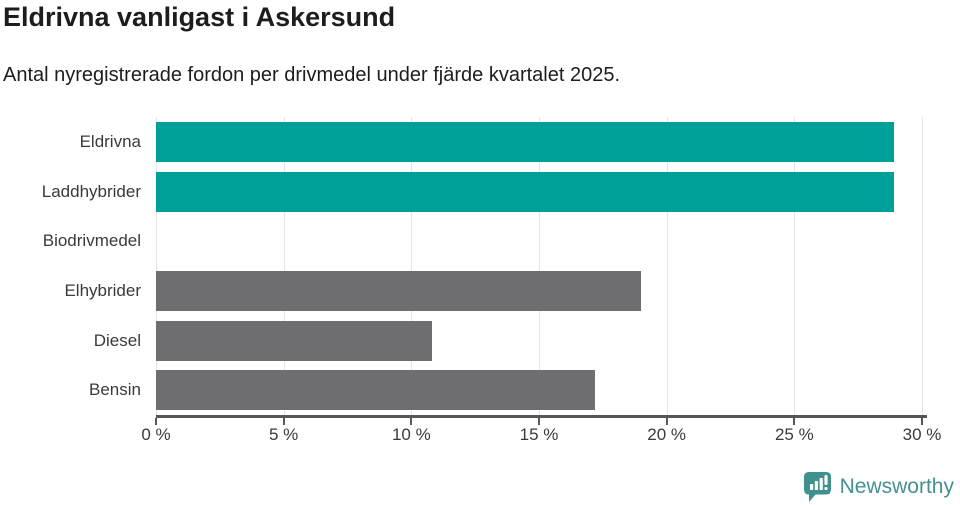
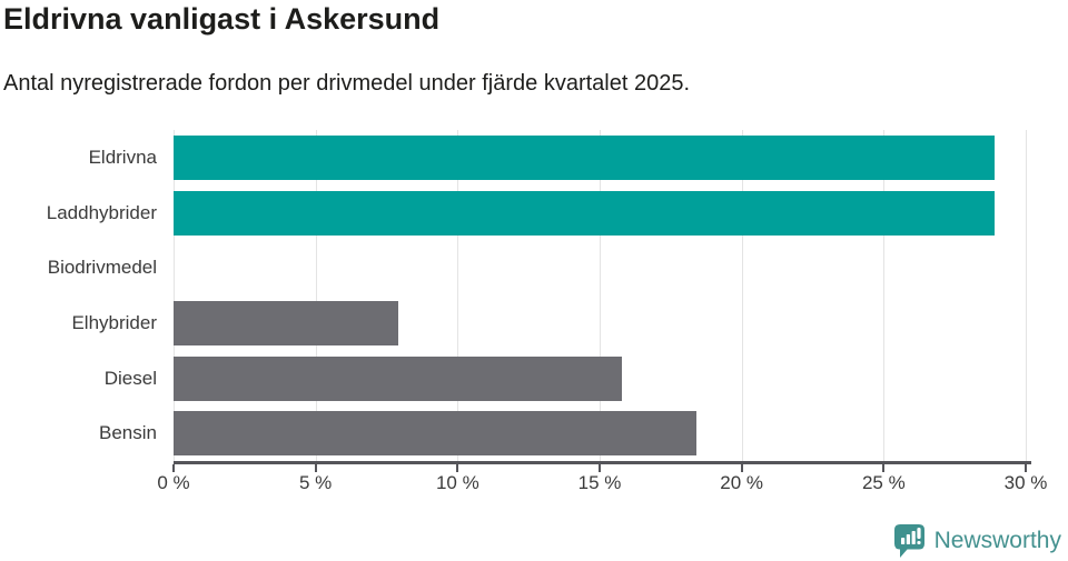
Elhybrider: 19.0% -> 7.9%
Diesel: 10.8% -> 15.8%
Bensin: 17.2% -> 18.4%
